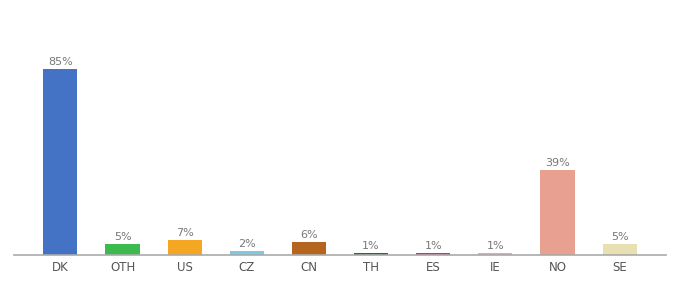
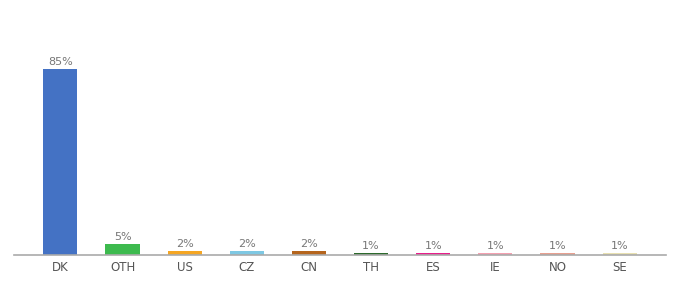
US: 7% -> 2%
CN: 6% -> 2%
NO: 39% -> 1%
SE: 5% -> 1%
